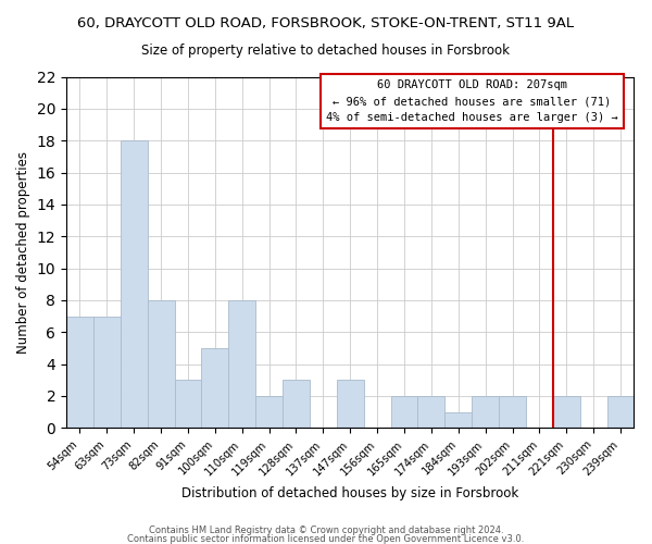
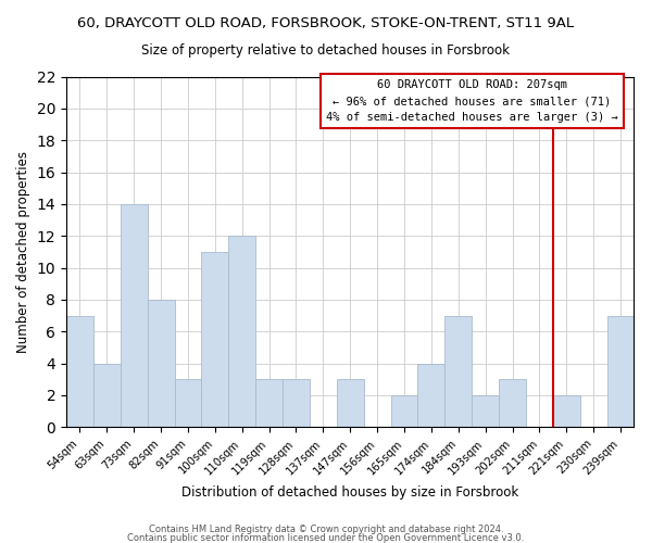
63sqm: 7 -> 4
73sqm: 18 -> 14
100sqm: 5 -> 11
110sqm: 8 -> 12
119sqm: 2 -> 3
174sqm: 2 -> 4
184sqm: 1 -> 7
202sqm: 2 -> 3
239sqm: 2 -> 7
